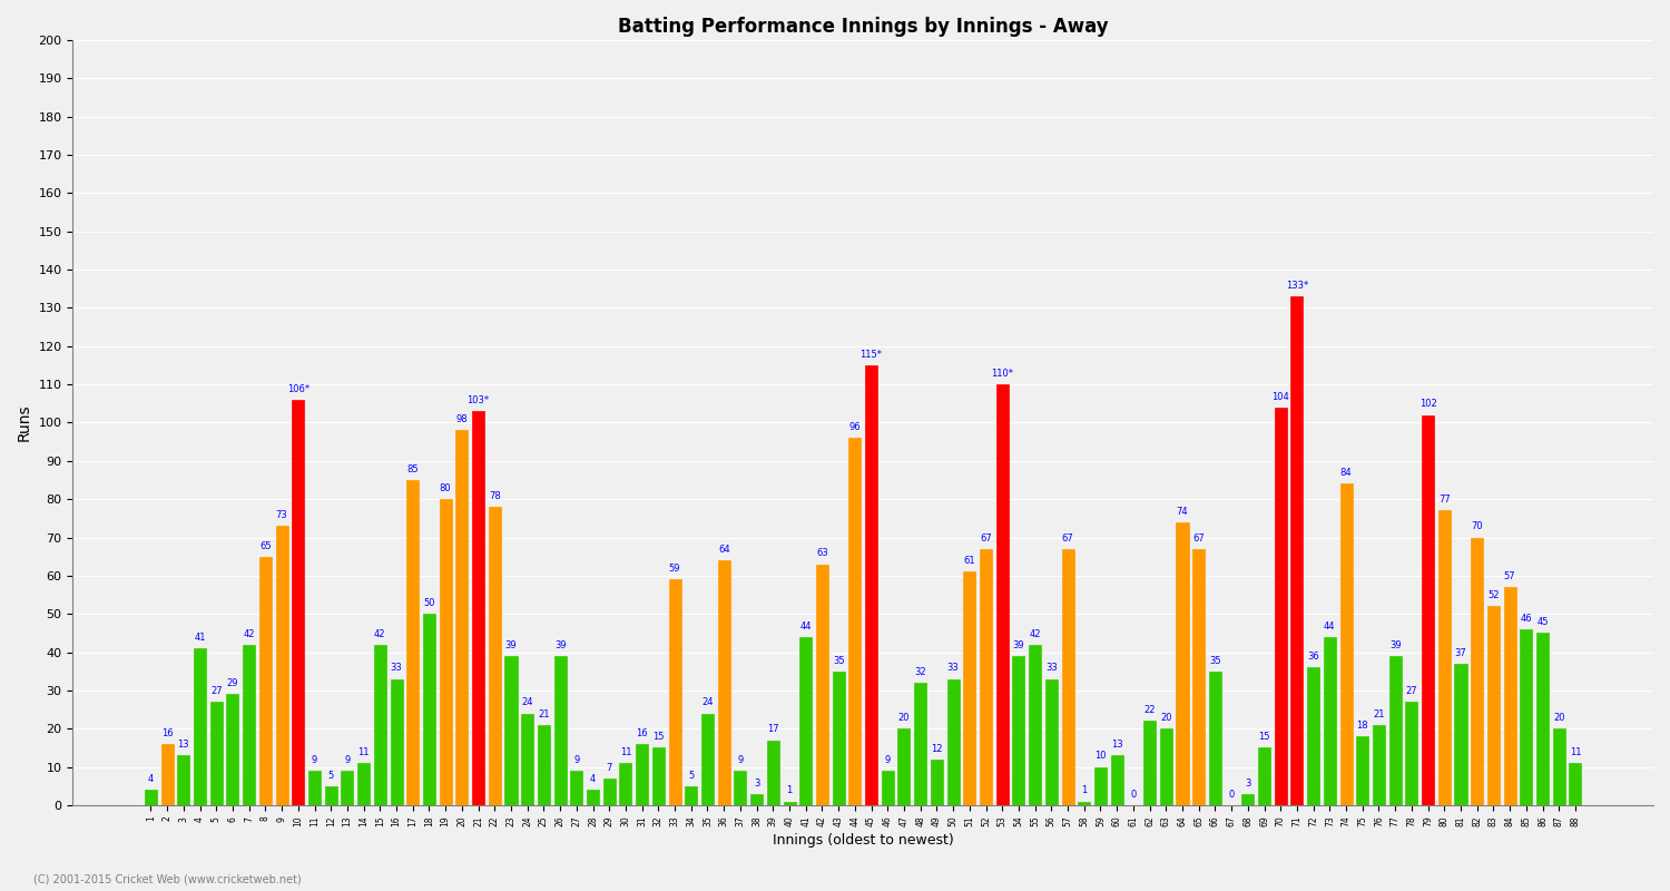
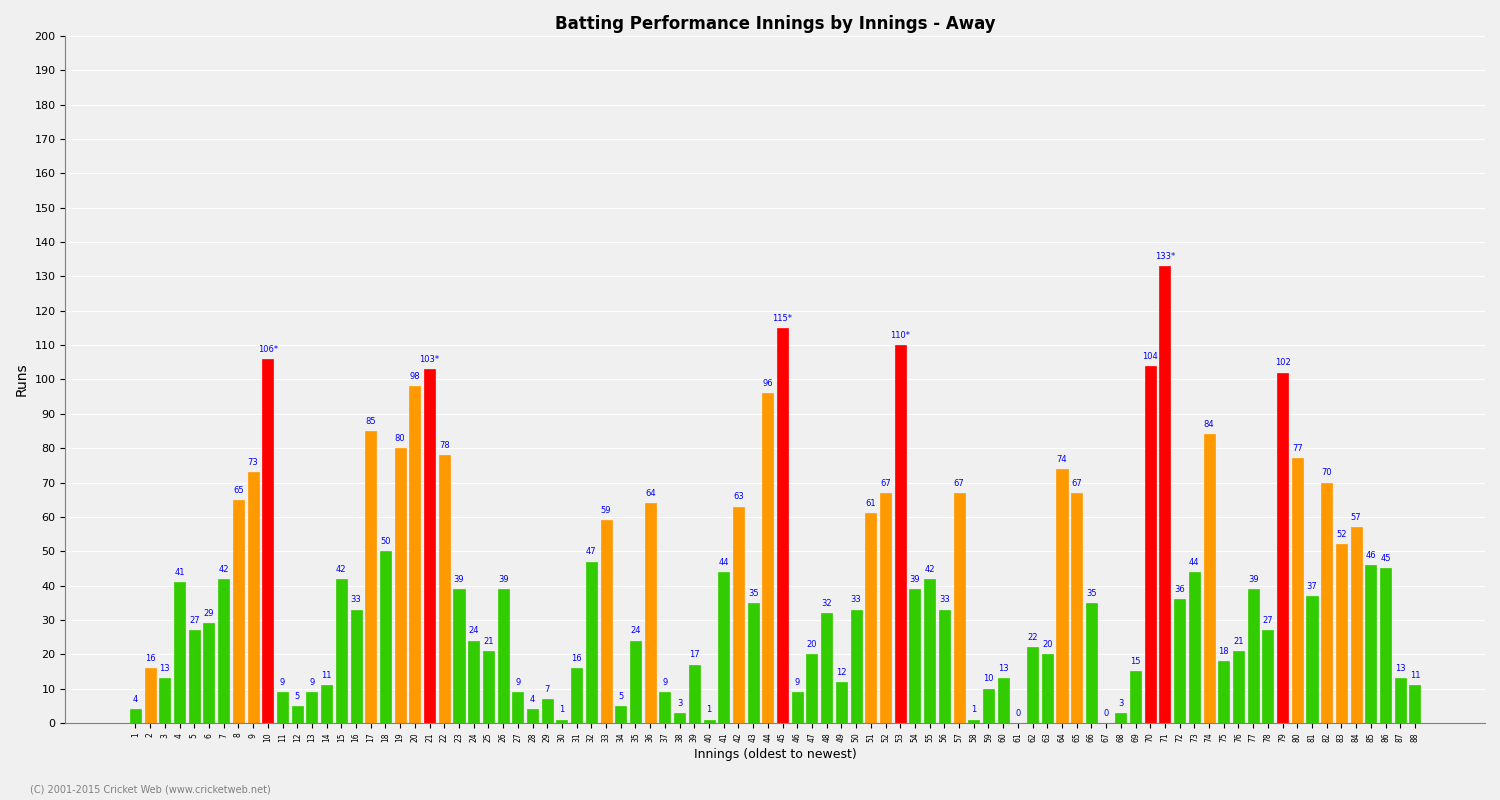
30: 11 -> 1
32: 15 -> 47
87: 20 -> 13
